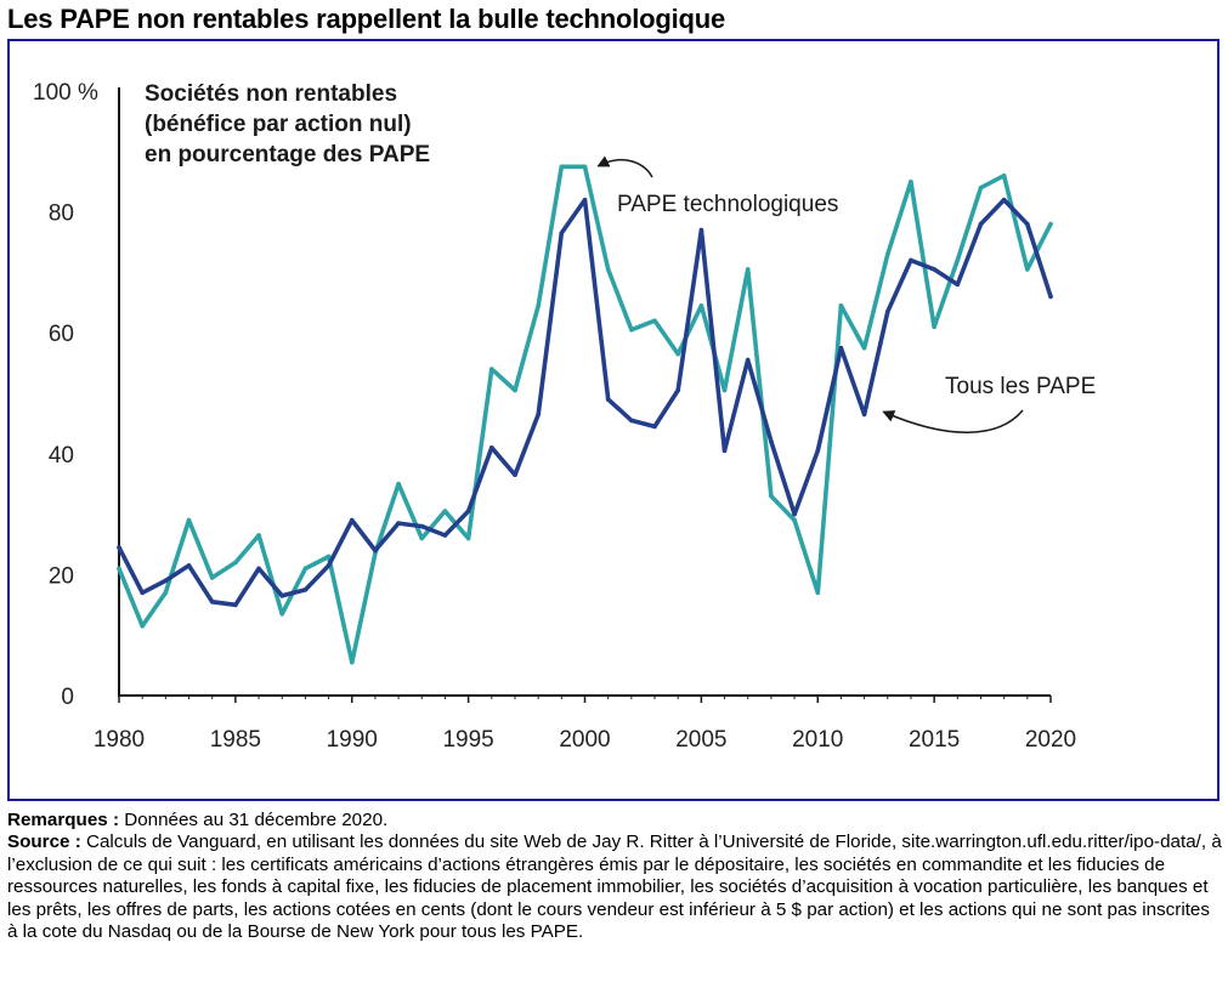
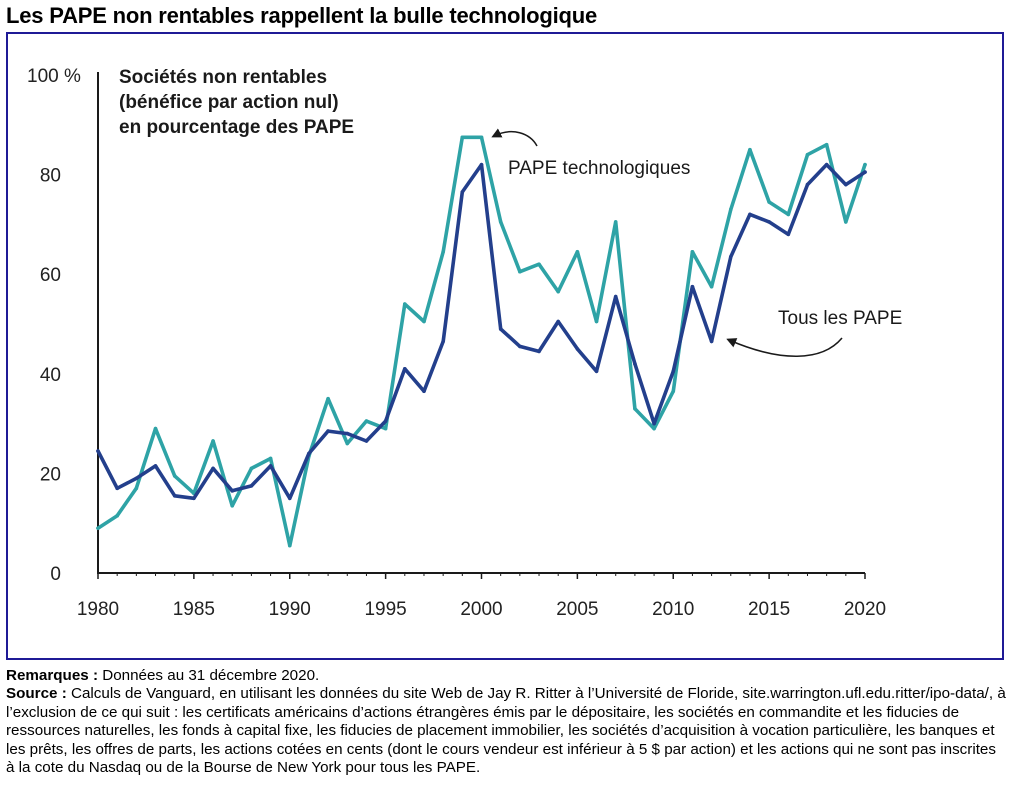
PAPE technologiques/1980: 21 -> 9
PAPE technologiques/1985: 22 -> 16
Tous les PAPE/1990: 29 -> 15
PAPE technologiques/1995: 26 -> 29
Tous les PAPE/2005: 77 -> 45
PAPE technologiques/2010: 17 -> 36
PAPE technologiques/2015: 61 -> 74
PAPE technologiques/2020: 78 -> 82
Tous les PAPE/2020: 66 -> 80
